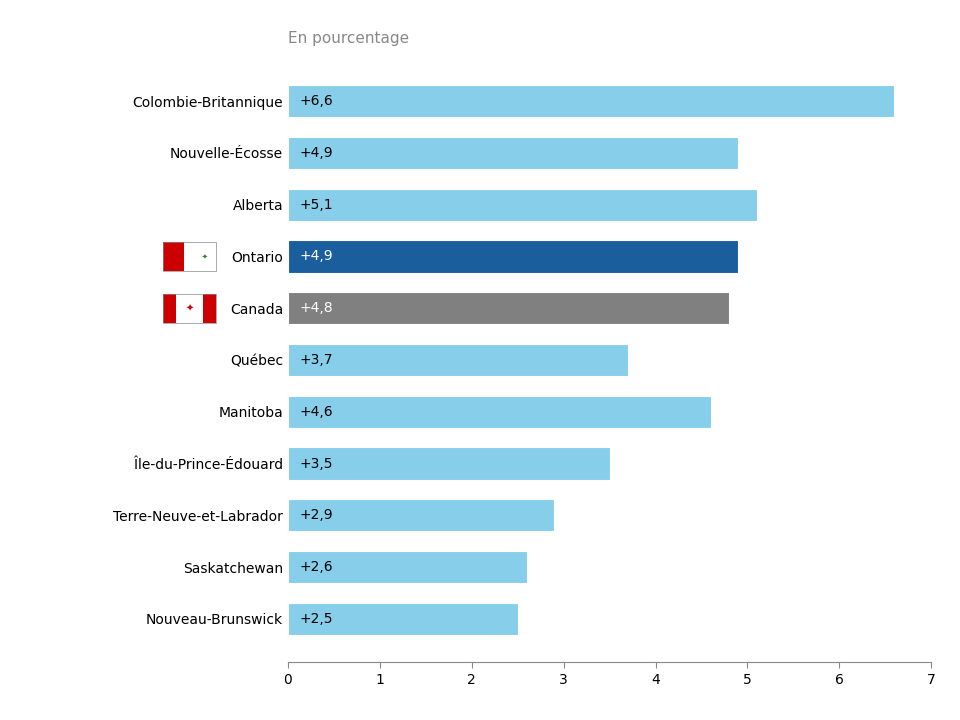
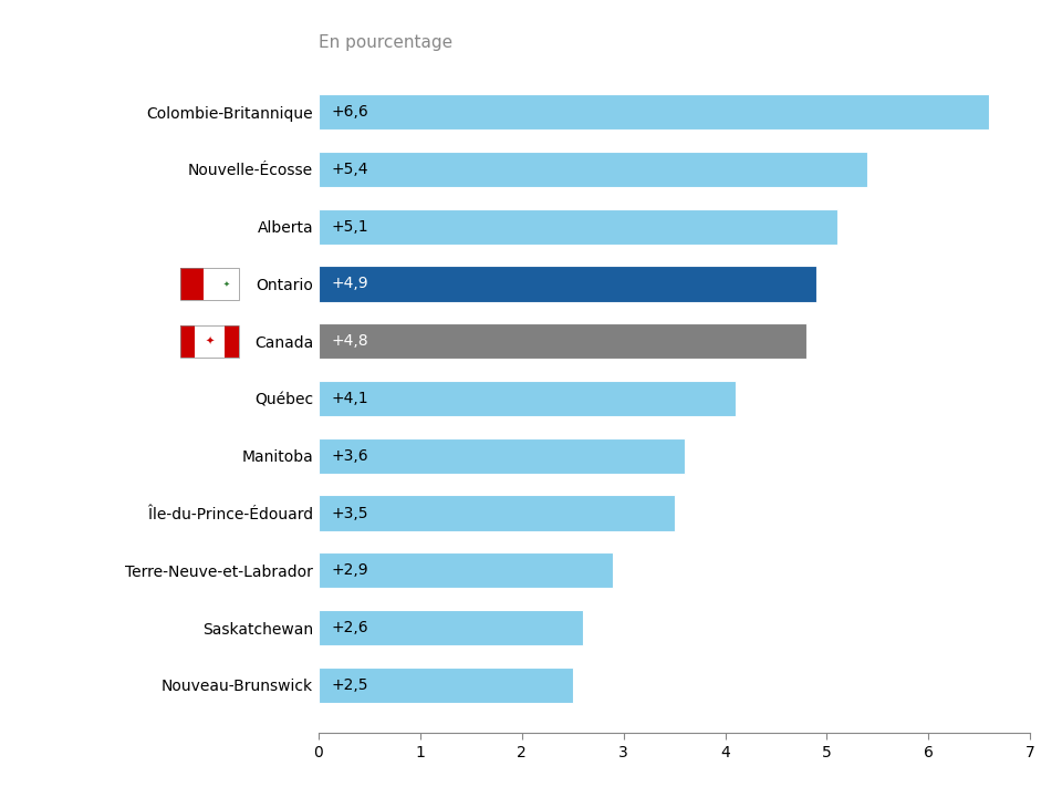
Nouvelle-Écosse: +4,9 -> +5,4
Québec: +3,7 -> +4,1
Manitoba: +4,6 -> +3,6
